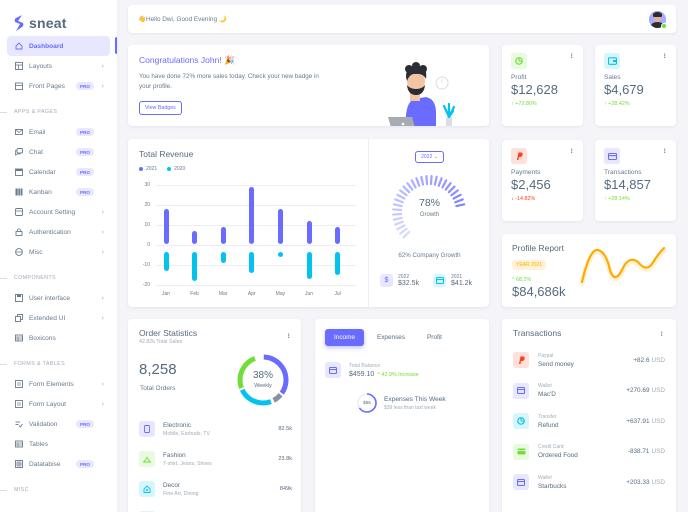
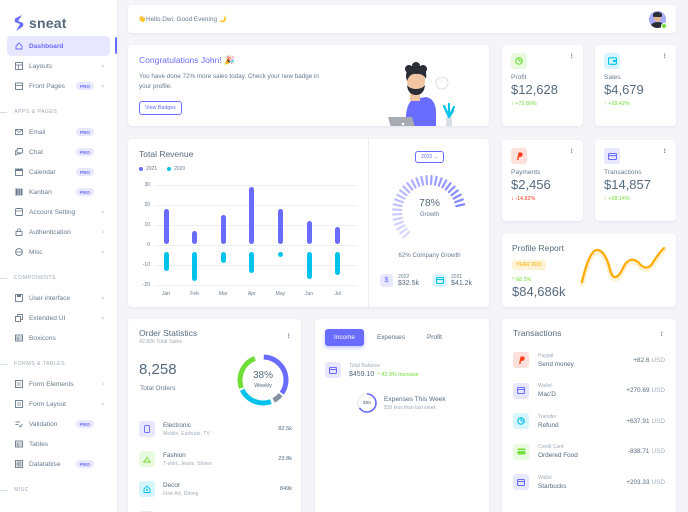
2021/Mar: 9 -> 15
